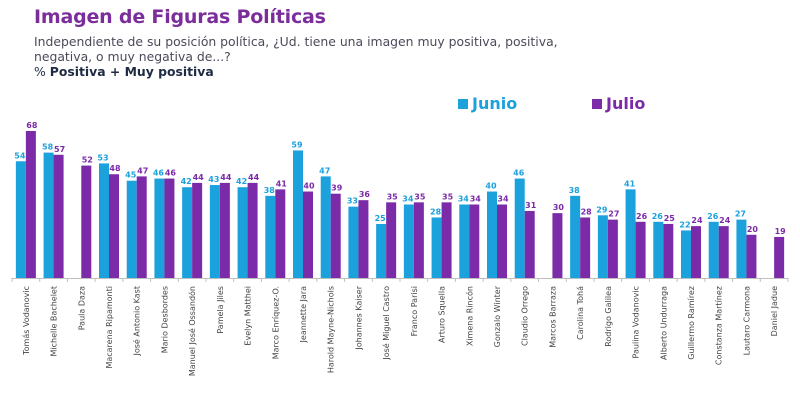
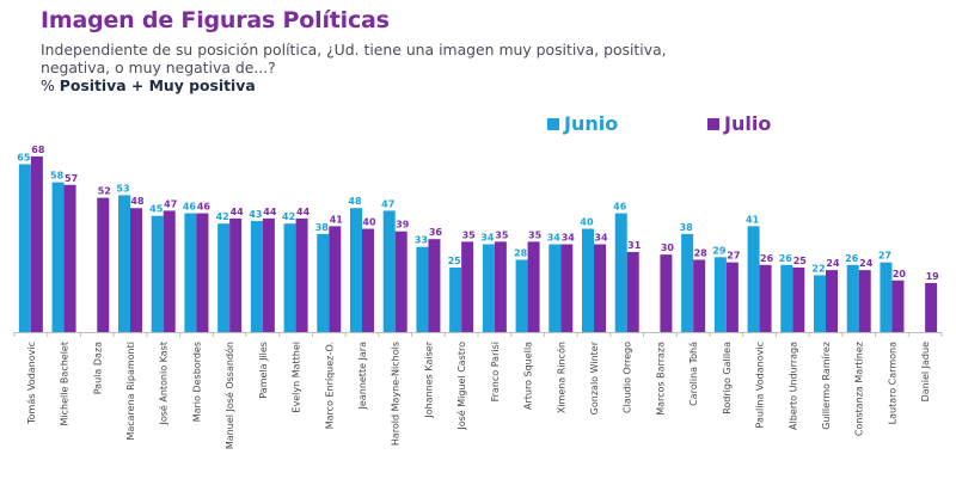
Junio/Tomás Vodanovic: 54 -> 65
Junio/Jeannette Jara: 59 -> 48
